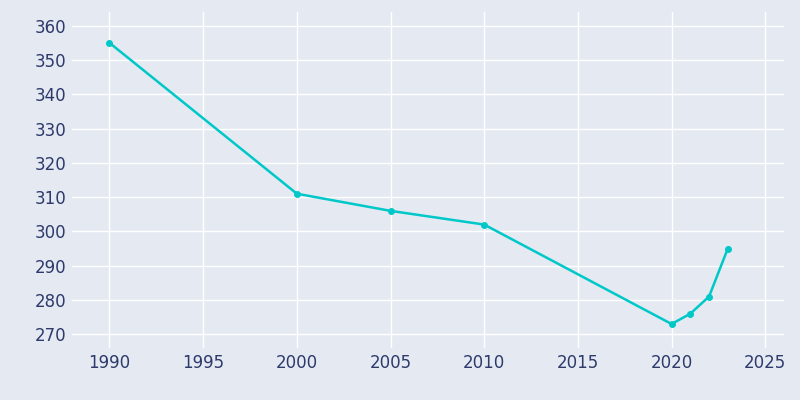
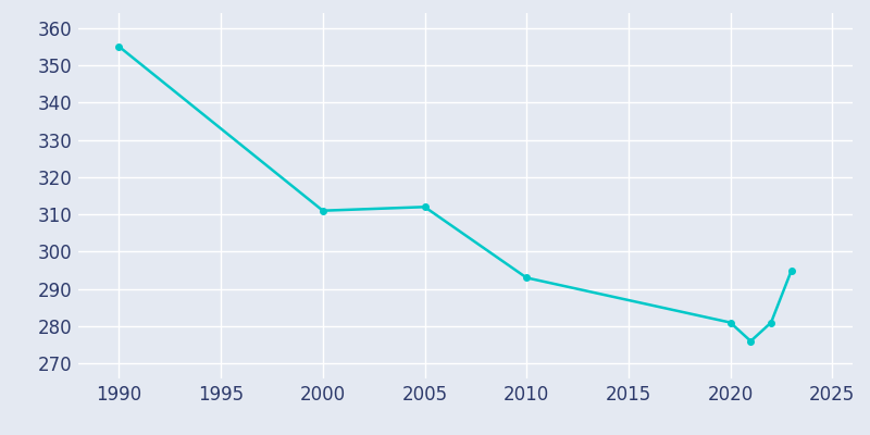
2005: 306 -> 312
2010: 302 -> 293
2020: 273 -> 281
